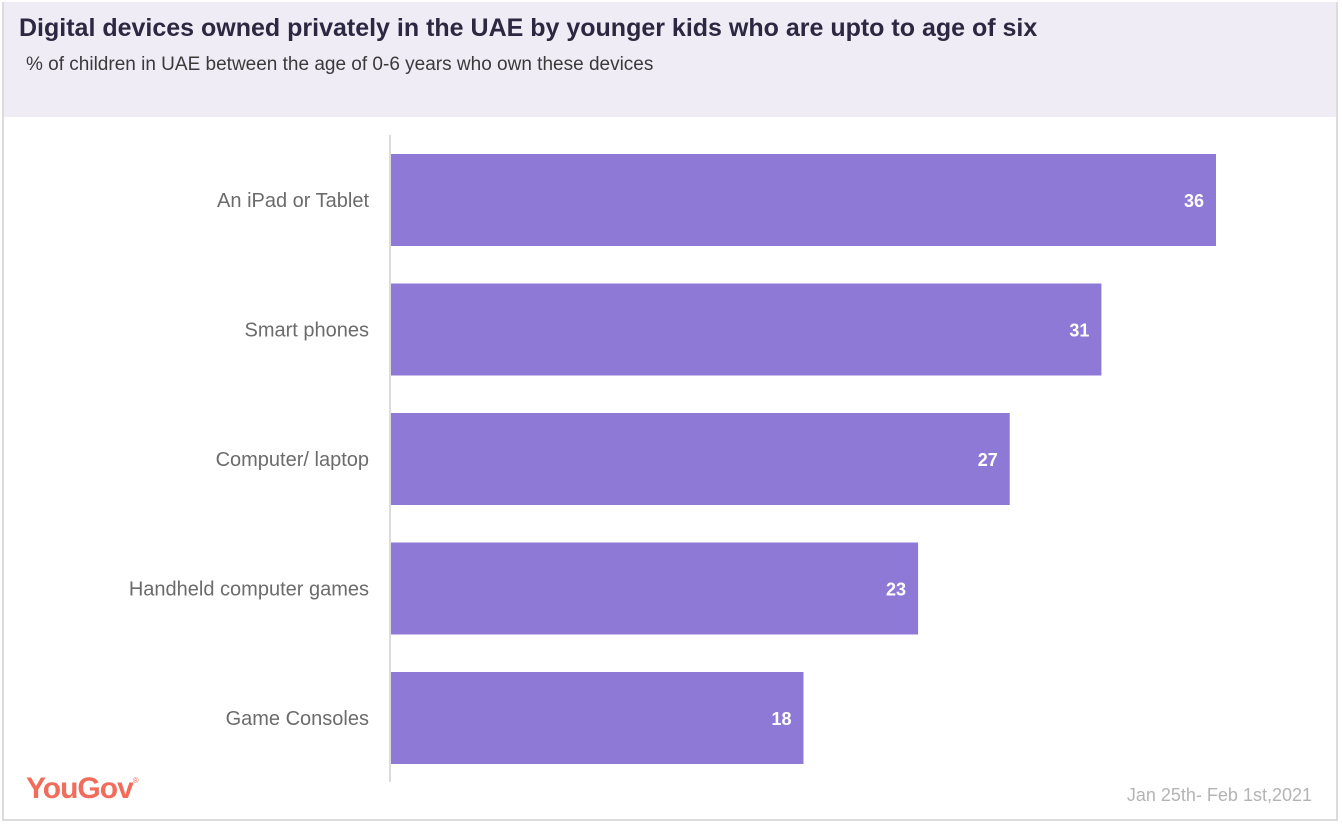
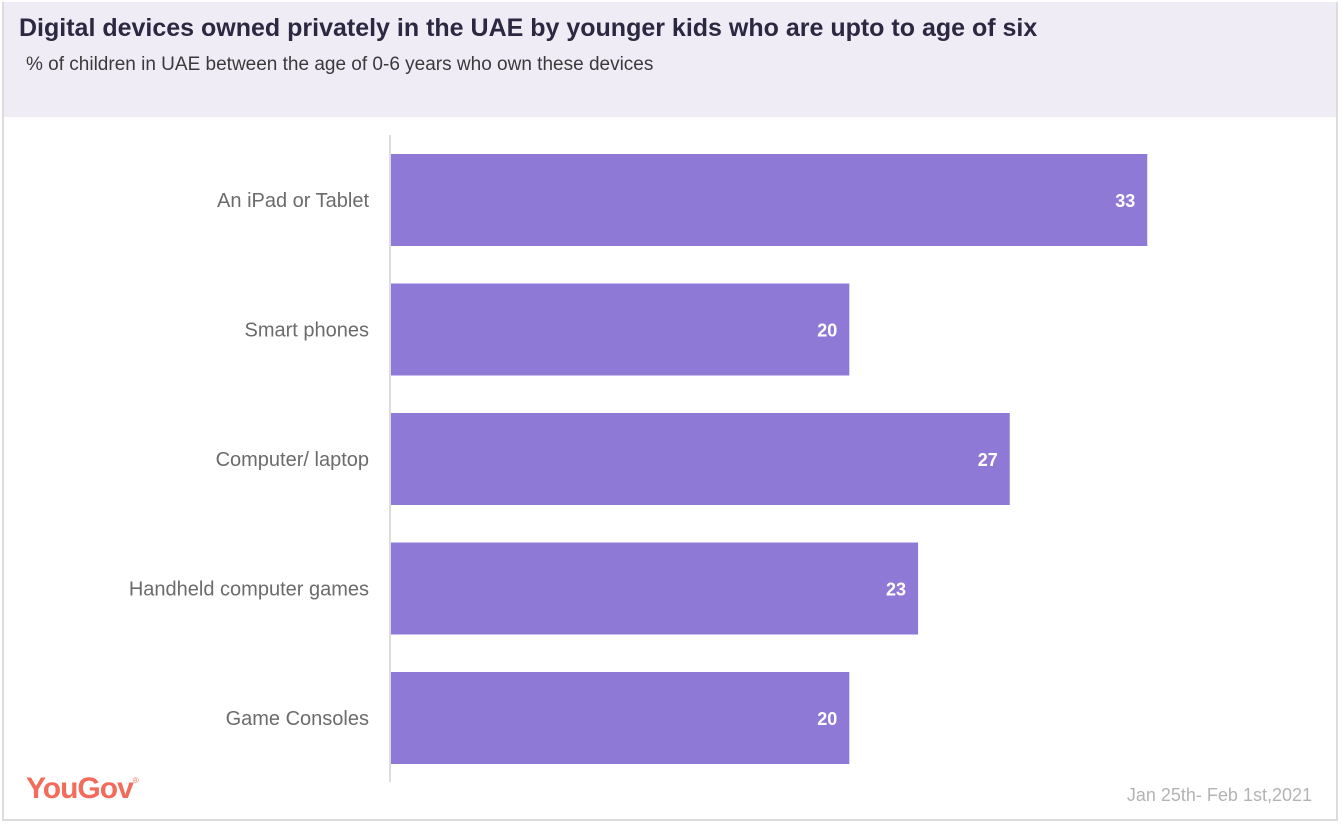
An iPad or Tablet: 36 -> 33
Smart phones: 31 -> 20
Game Consoles: 18 -> 20
